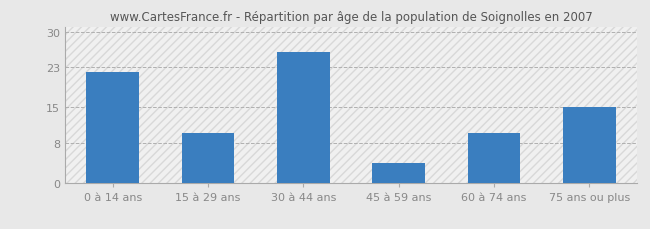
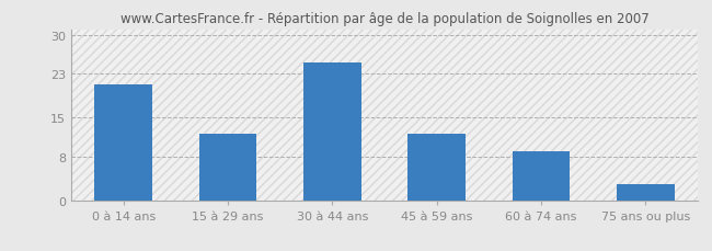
0 à 14 ans: 22 -> 21
15 à 29 ans: 10 -> 12
30 à 44 ans: 26 -> 25
45 à 59 ans: 4 -> 12
60 à 74 ans: 10 -> 9
75 ans ou plus: 15 -> 3
